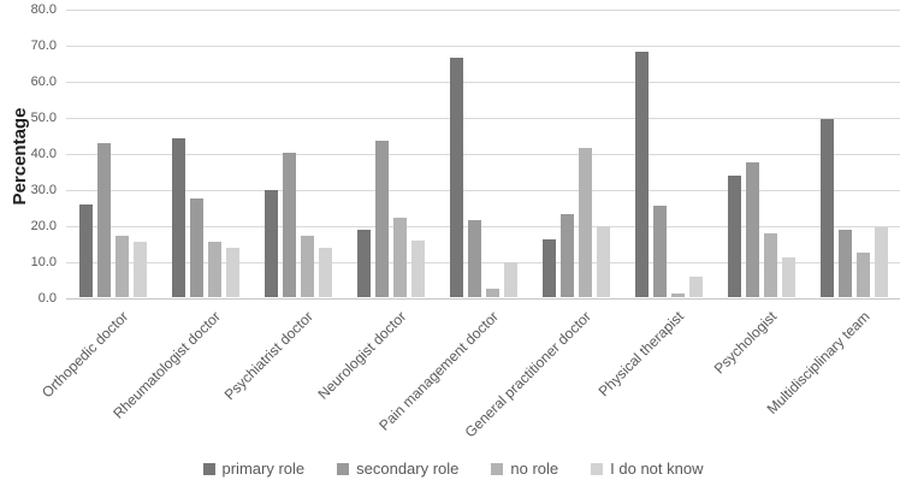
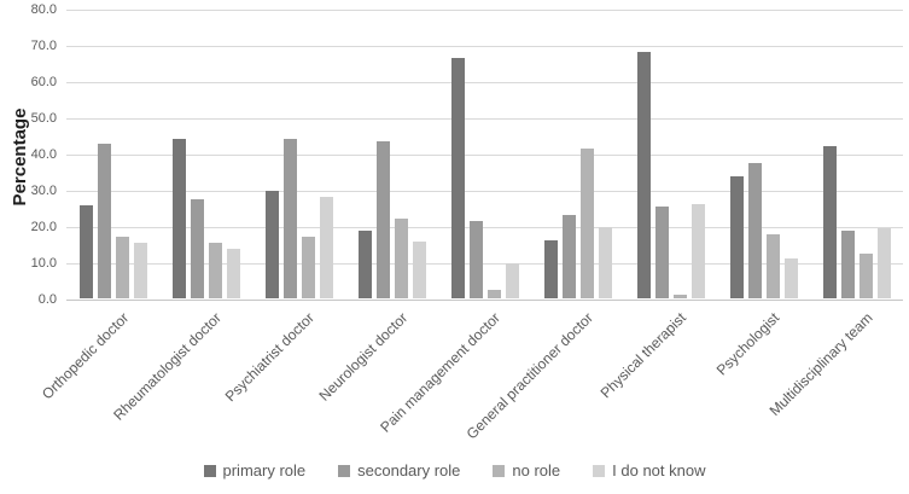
secondary role/Psychiatrist doctor: 40 -> 44
I do not know/Psychiatrist doctor: 14 -> 28
I do not know/Physical therapist: 6 -> 26
primary role/Multidisciplinary team: 49 -> 42
